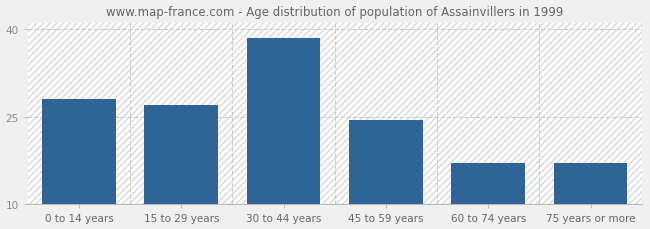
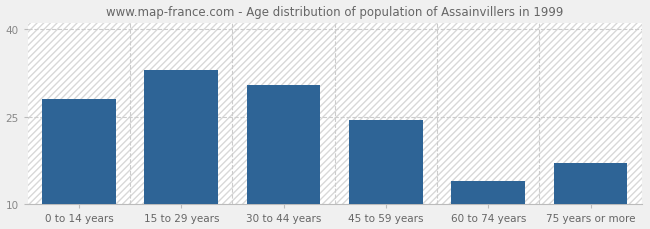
15 to 29 years: 27.0 -> 33.0
30 to 44 years: 38.5 -> 30.4
60 to 74 years: 17.0 -> 14.0
